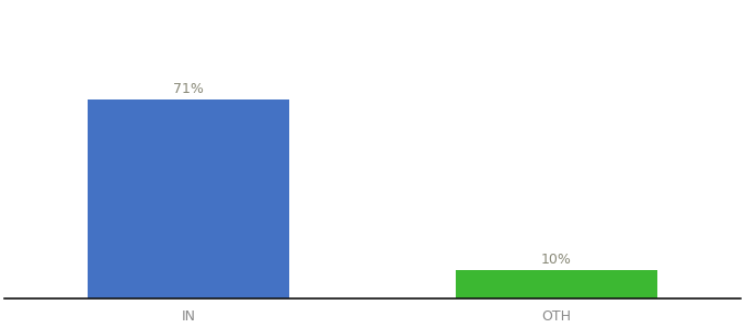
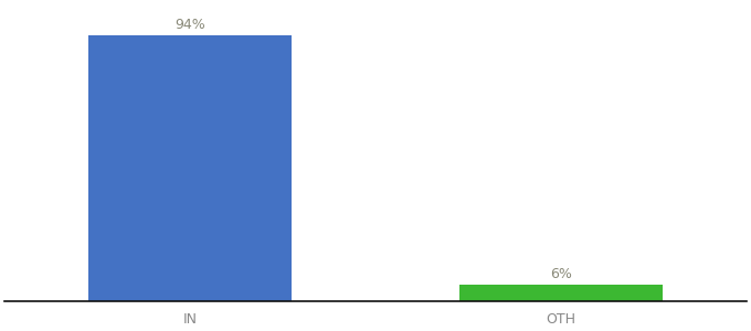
IN: 71% -> 94%
OTH: 10% -> 6%
